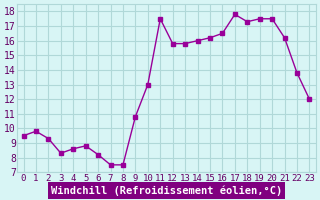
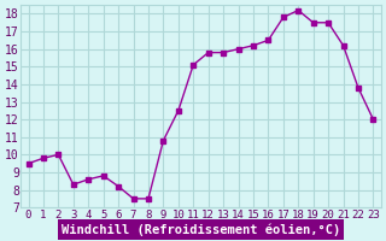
2: 9.3 -> 10.0
10: 13.0 -> 12.5
11: 17.5 -> 15.1
18: 17.3 -> 18.2
